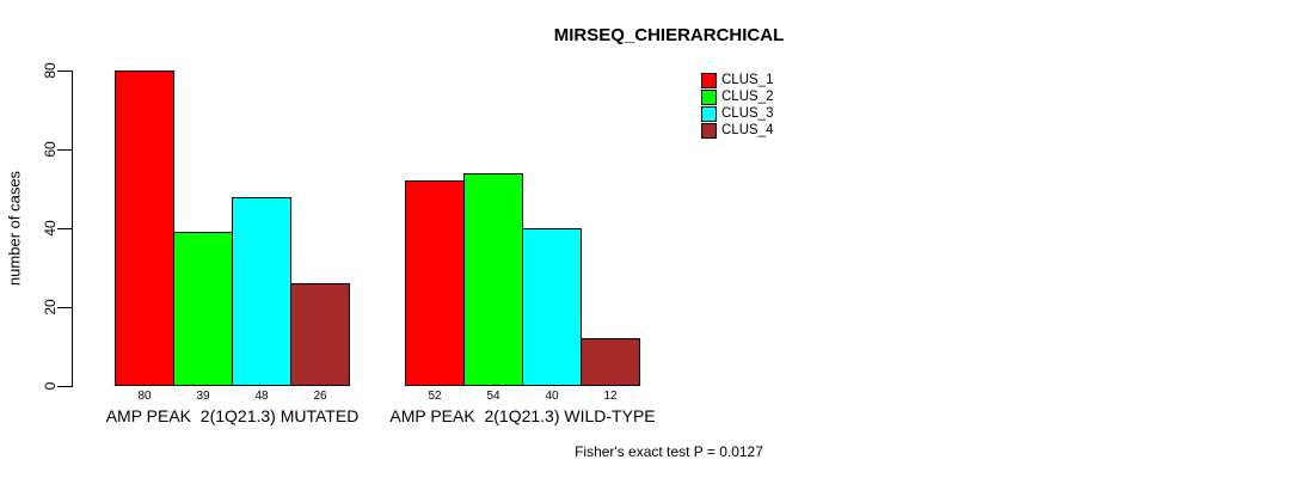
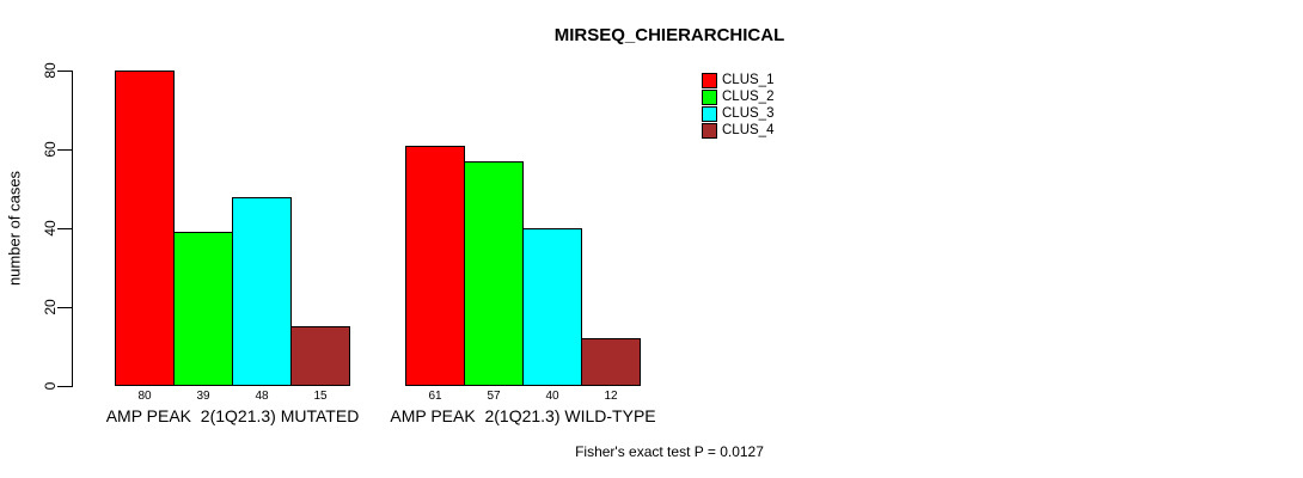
CLUS_4/AMP PEAK 2(1Q21.3) MUTATED: 26 -> 15
CLUS_1/AMP PEAK 2(1Q21.3) WILD-TYPE: 52 -> 61
CLUS_2/AMP PEAK 2(1Q21.3) WILD-TYPE: 54 -> 57
